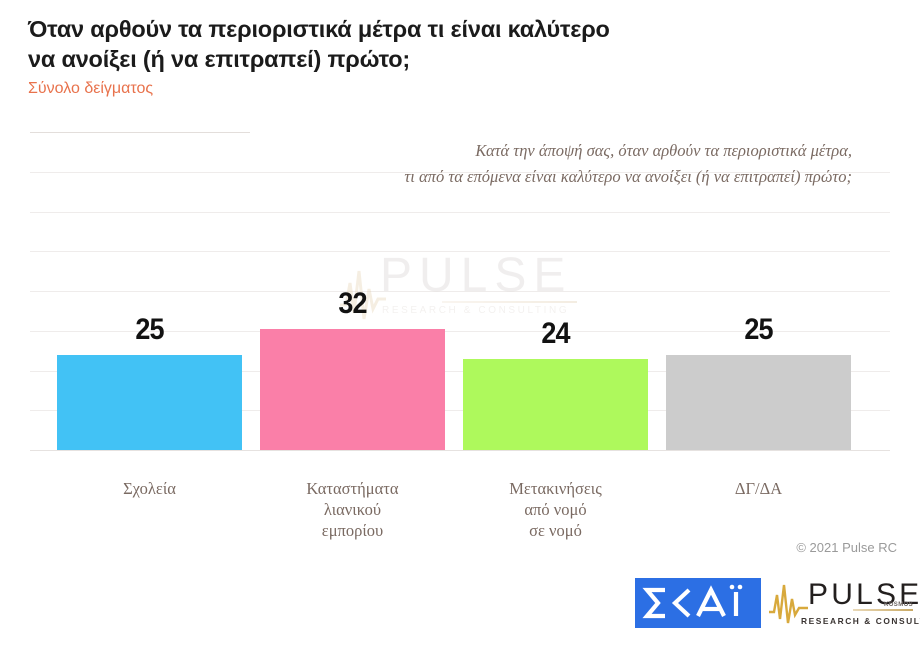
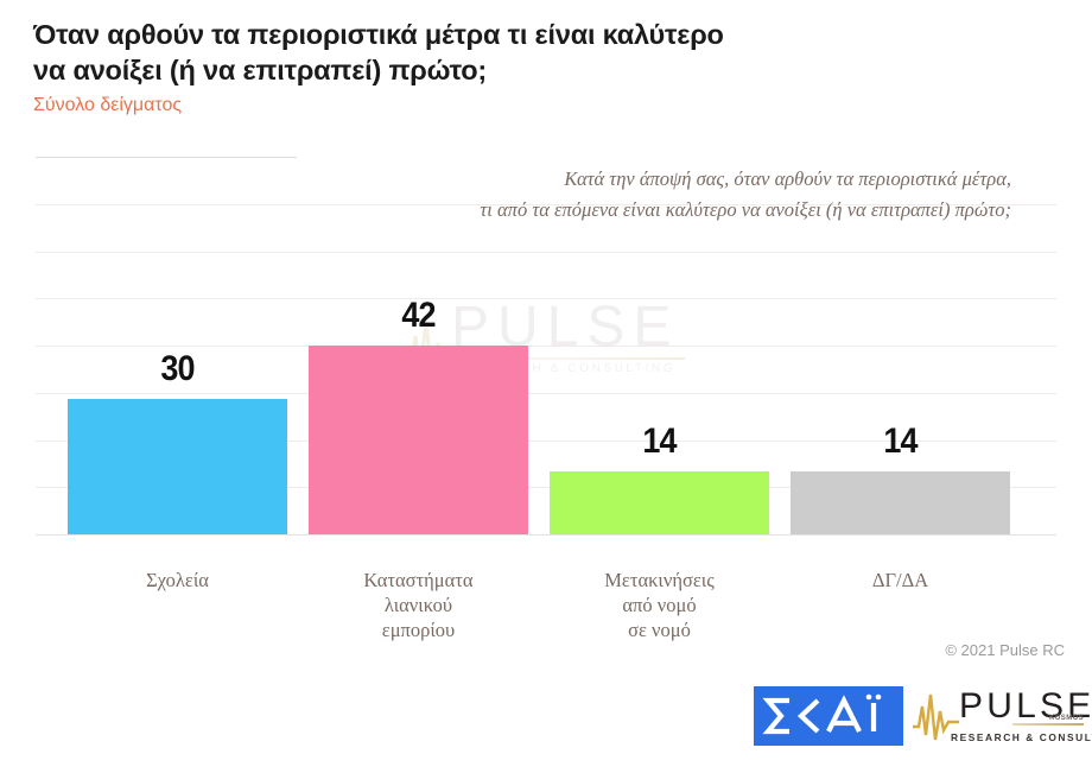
Σχολεία: 25 -> 30
Καταστήματα λιανικού εμπορίου: 32 -> 42
Μετακινήσεις από νομό σε νομό: 24 -> 14
ΔΓ/ΔΑ: 25 -> 14
